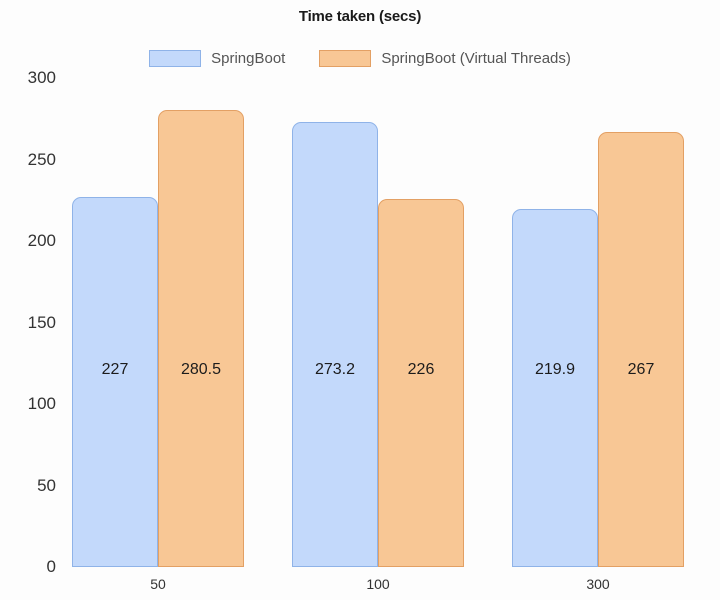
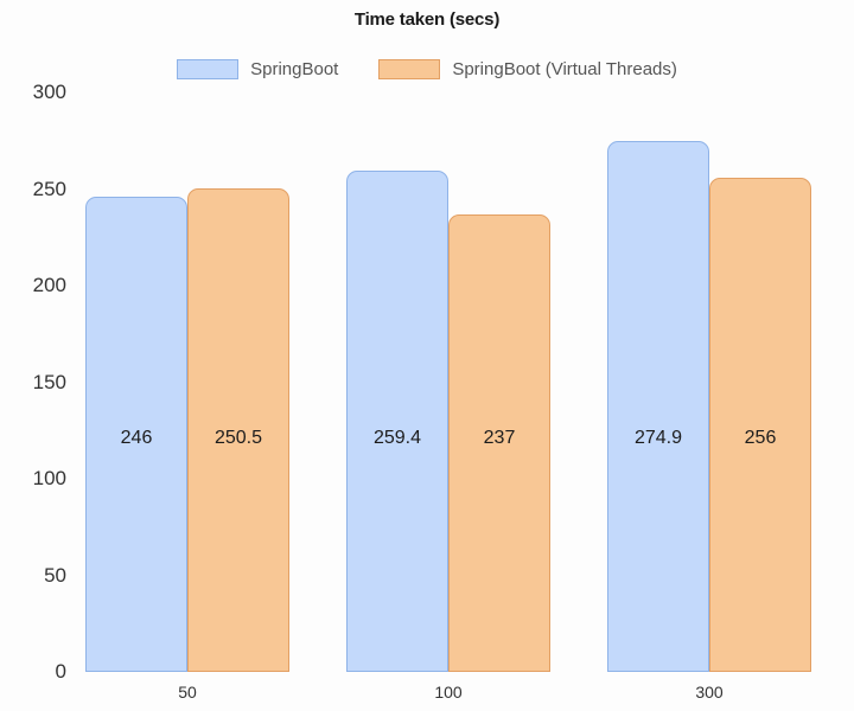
SpringBoot/50: 227 -> 246
SpringBoot (Virtual Threads)/50: 280.5 -> 250.5
SpringBoot/100: 273.2 -> 259.4
SpringBoot (Virtual Threads)/100: 226 -> 237
SpringBoot/300: 219.9 -> 274.9
SpringBoot (Virtual Threads)/300: 267 -> 256
